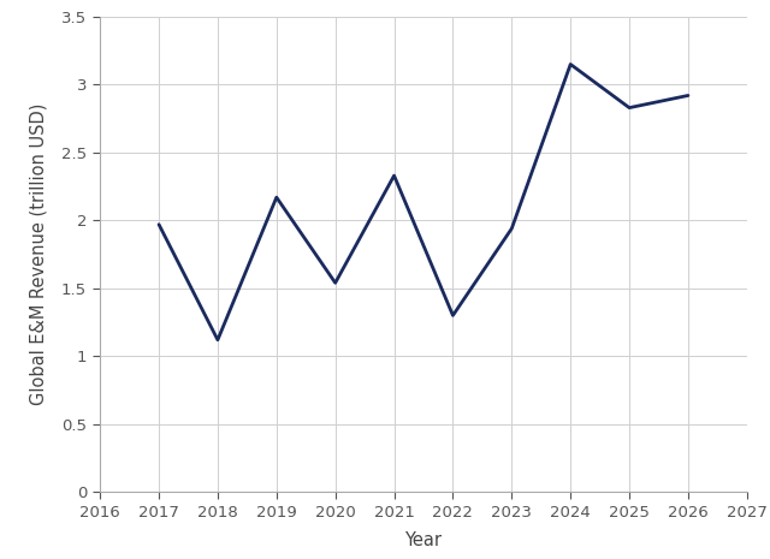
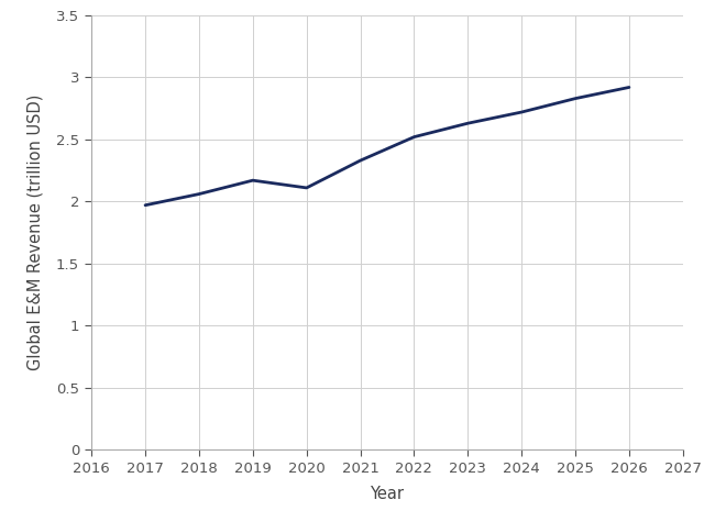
2018: 1.12 -> 2.06
2020: 1.54 -> 2.11
2022: 1.30 -> 2.52
2023: 1.94 -> 2.63
2024: 3.15 -> 2.72
